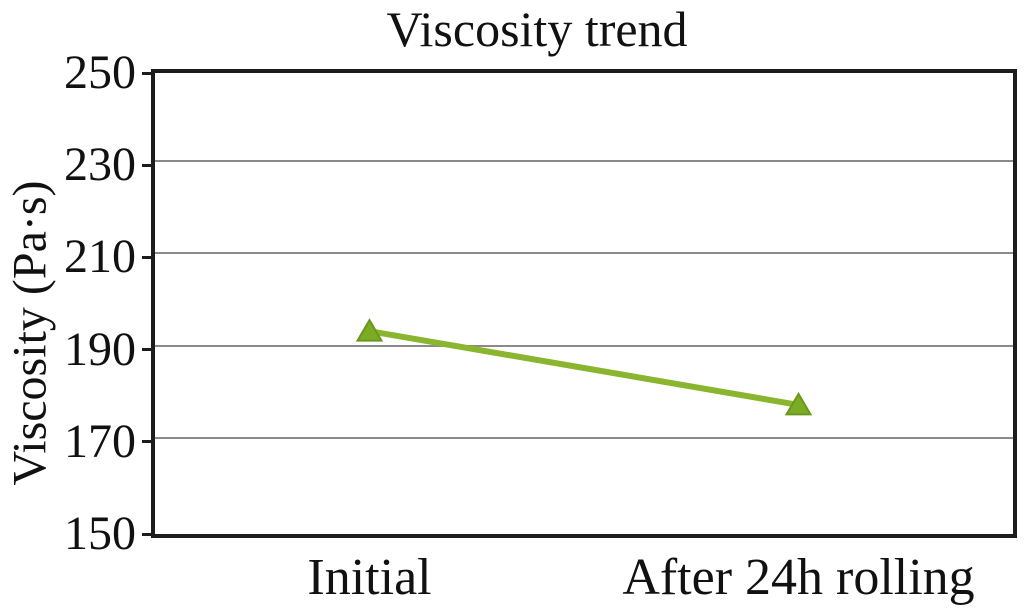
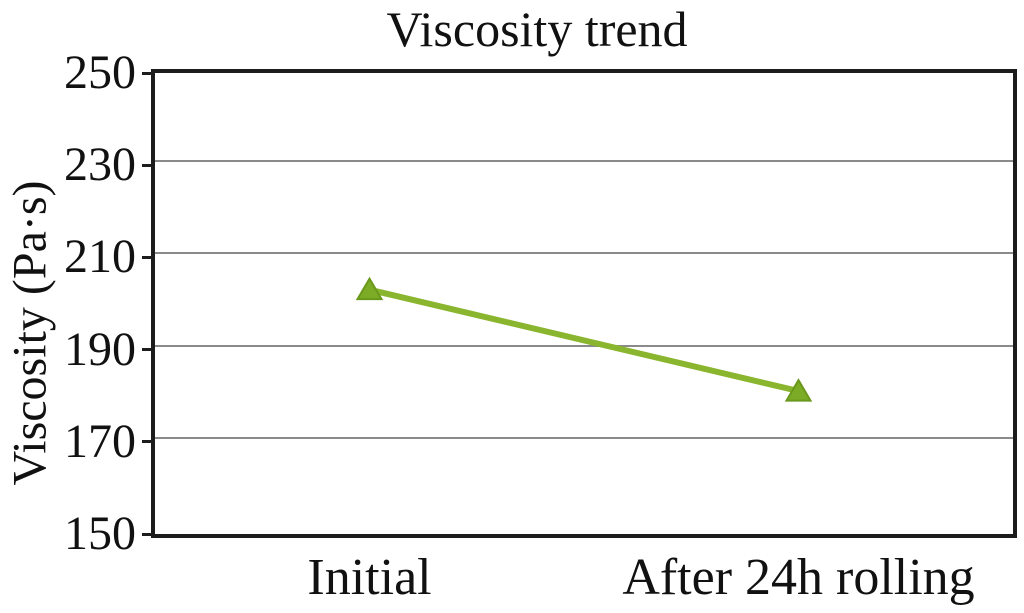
Initial: 194 -> 203
After 24h rolling: 178 -> 181
